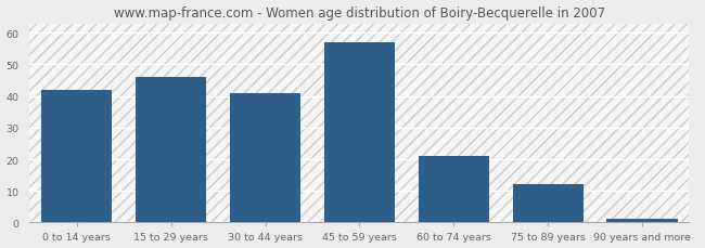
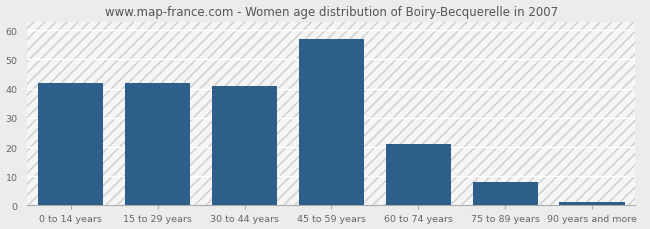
15 to 29 years: 46 -> 42
75 to 89 years: 12 -> 8
